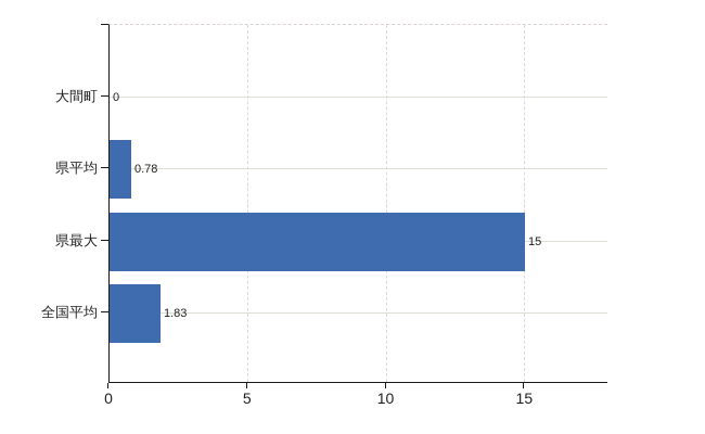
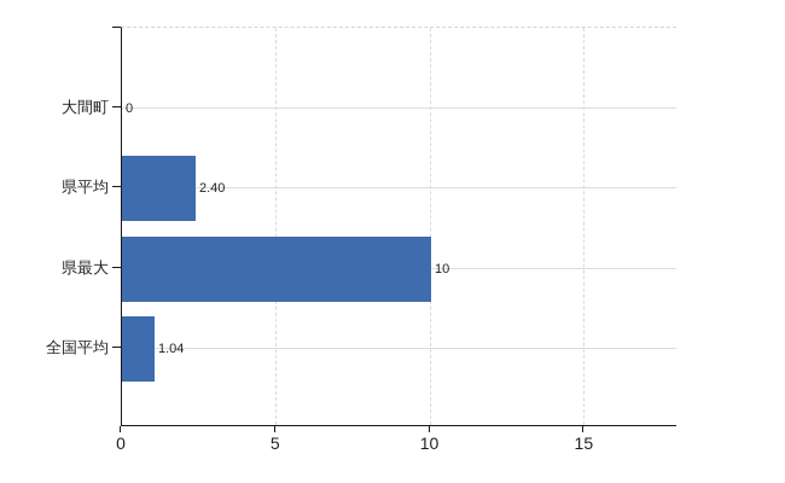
県平均: 0.78 -> 2.40
県最大: 15 -> 10
全国平均: 1.83 -> 1.04
